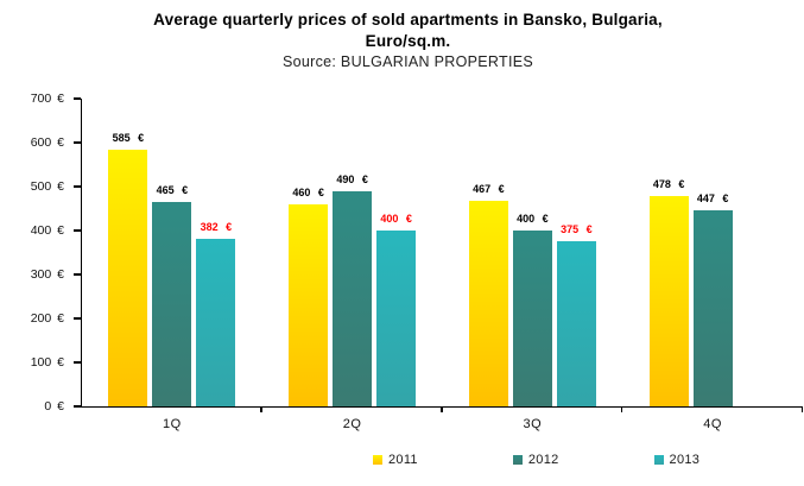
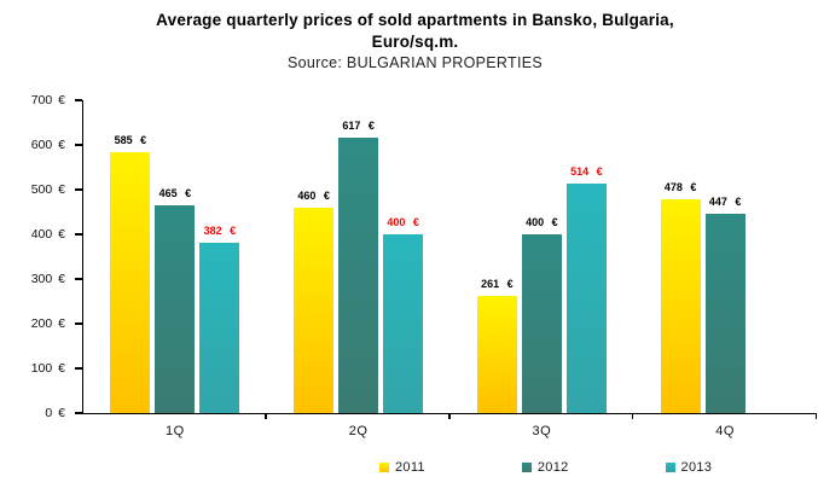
2012/2Q: 490 -> 617
2011/3Q: 467 -> 261
2013/3Q: 375 -> 514
